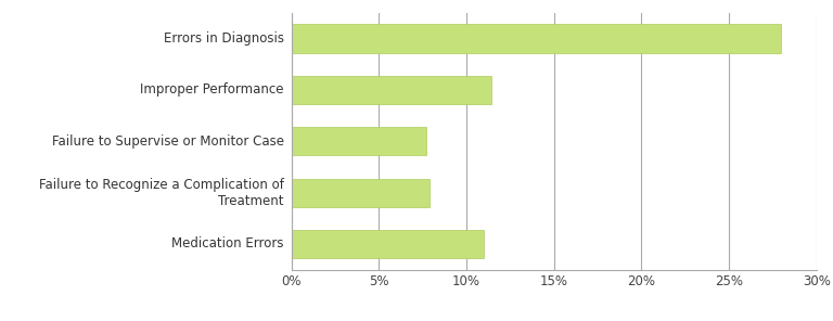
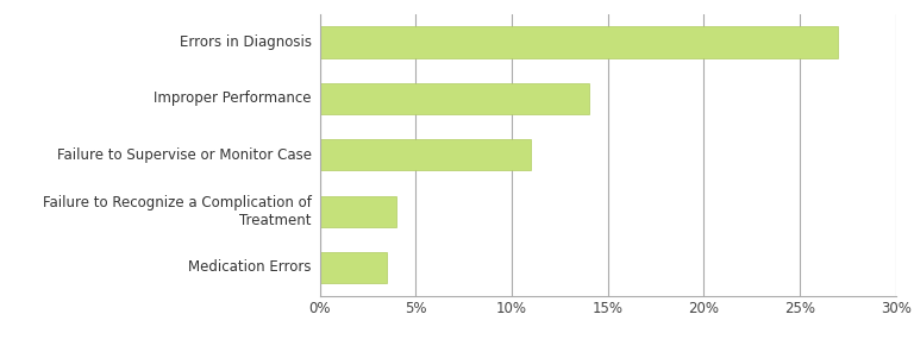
Errors in Diagnosis: 28.0% -> 27.0%
Improper Performance: 11.4% -> 14.0%
Failure to Supervise or Monitor Case: 7.7% -> 11.0%
Failure to Recognize a Complication of Treatment: 7.9% -> 4.0%
Medication Errors: 11.0% -> 3.5%
